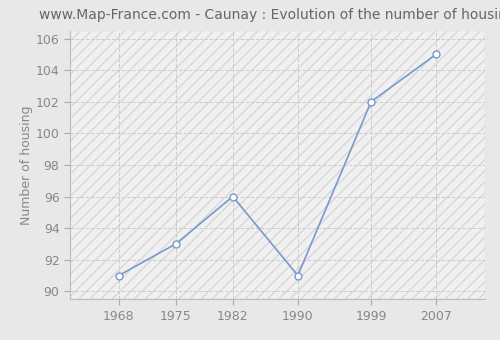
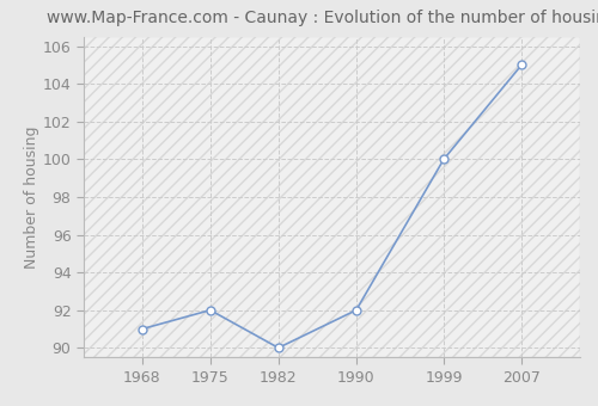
1975: 93 -> 92
1982: 96 -> 90
1990: 91 -> 92
1999: 102 -> 100
